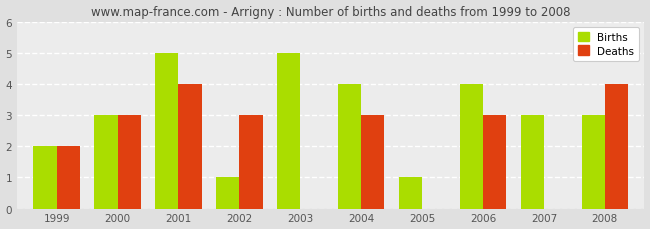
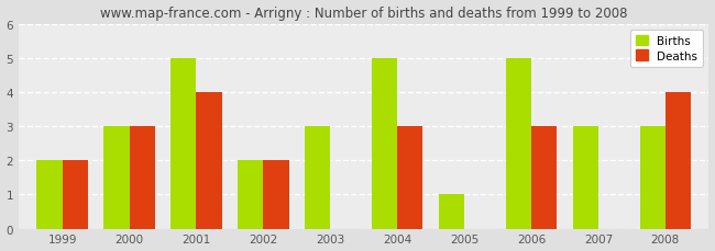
Births/2002: 1 -> 2
Deaths/2002: 3 -> 2
Births/2003: 5 -> 3
Births/2004: 4 -> 5
Births/2006: 4 -> 5
